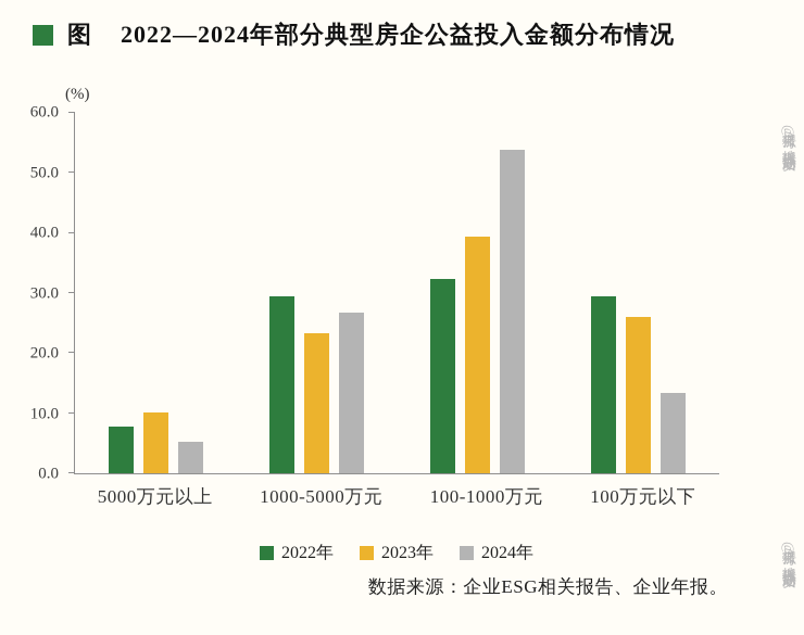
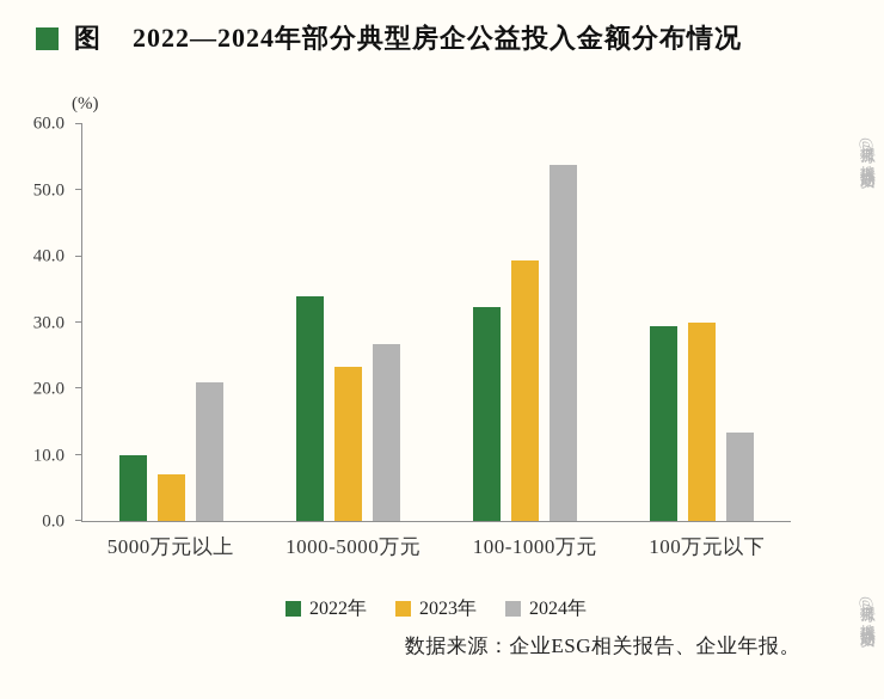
2022年/5000万元以上: 8 -> 10
2023年/5000万元以上: 10 -> 7
2024年/5000万元以上: 5 -> 21
2022年/1000-5000万元: 29 -> 34
2023年/100万元以下: 26 -> 30
